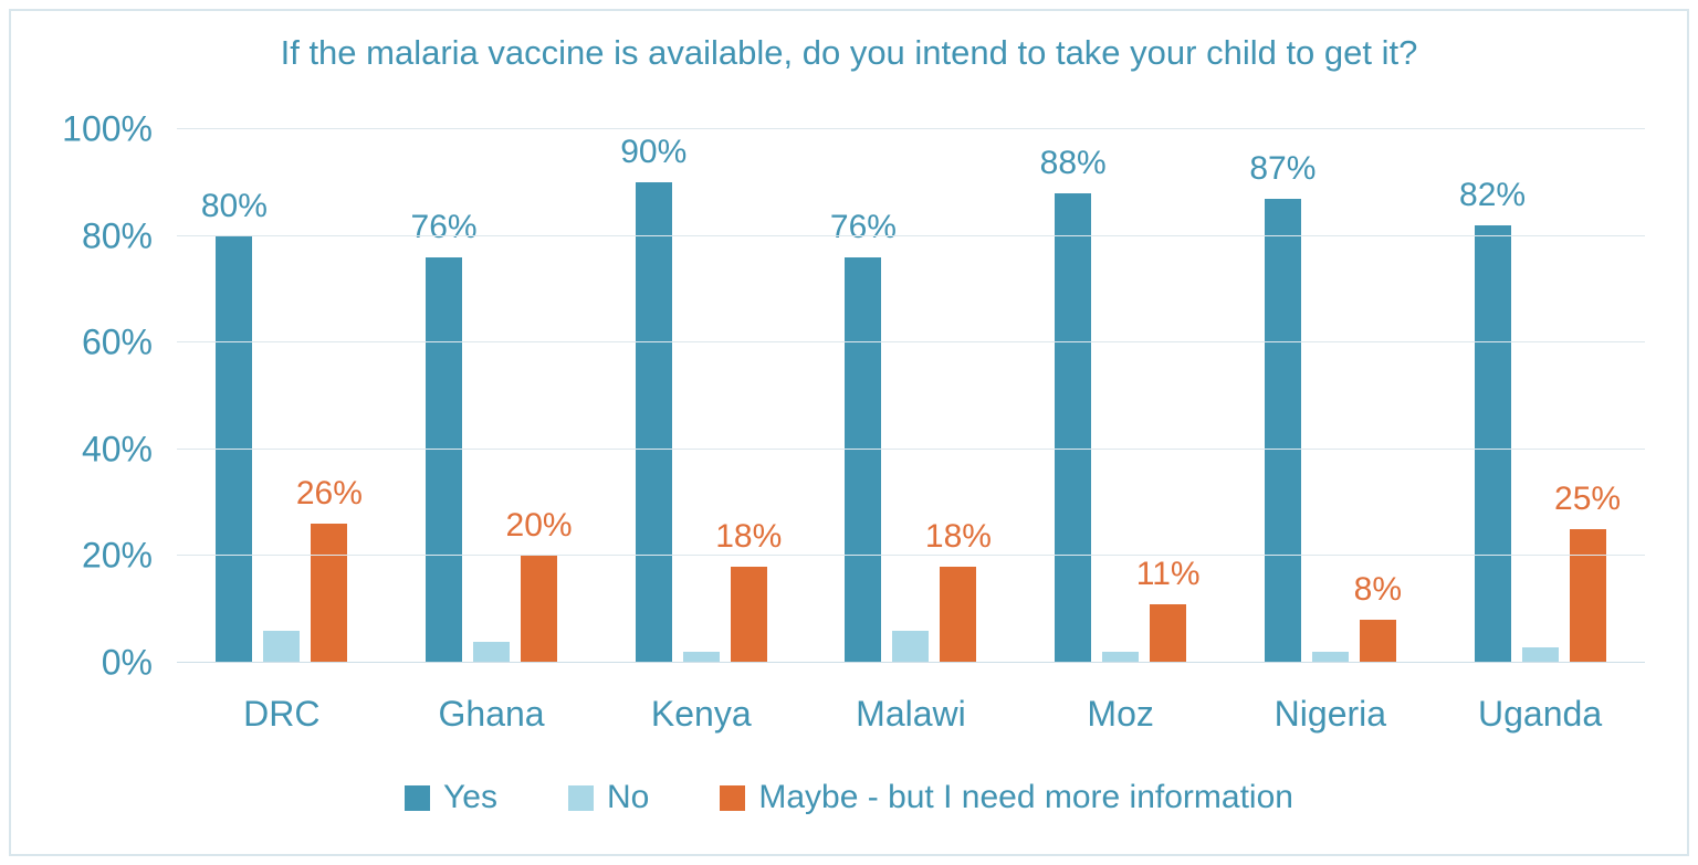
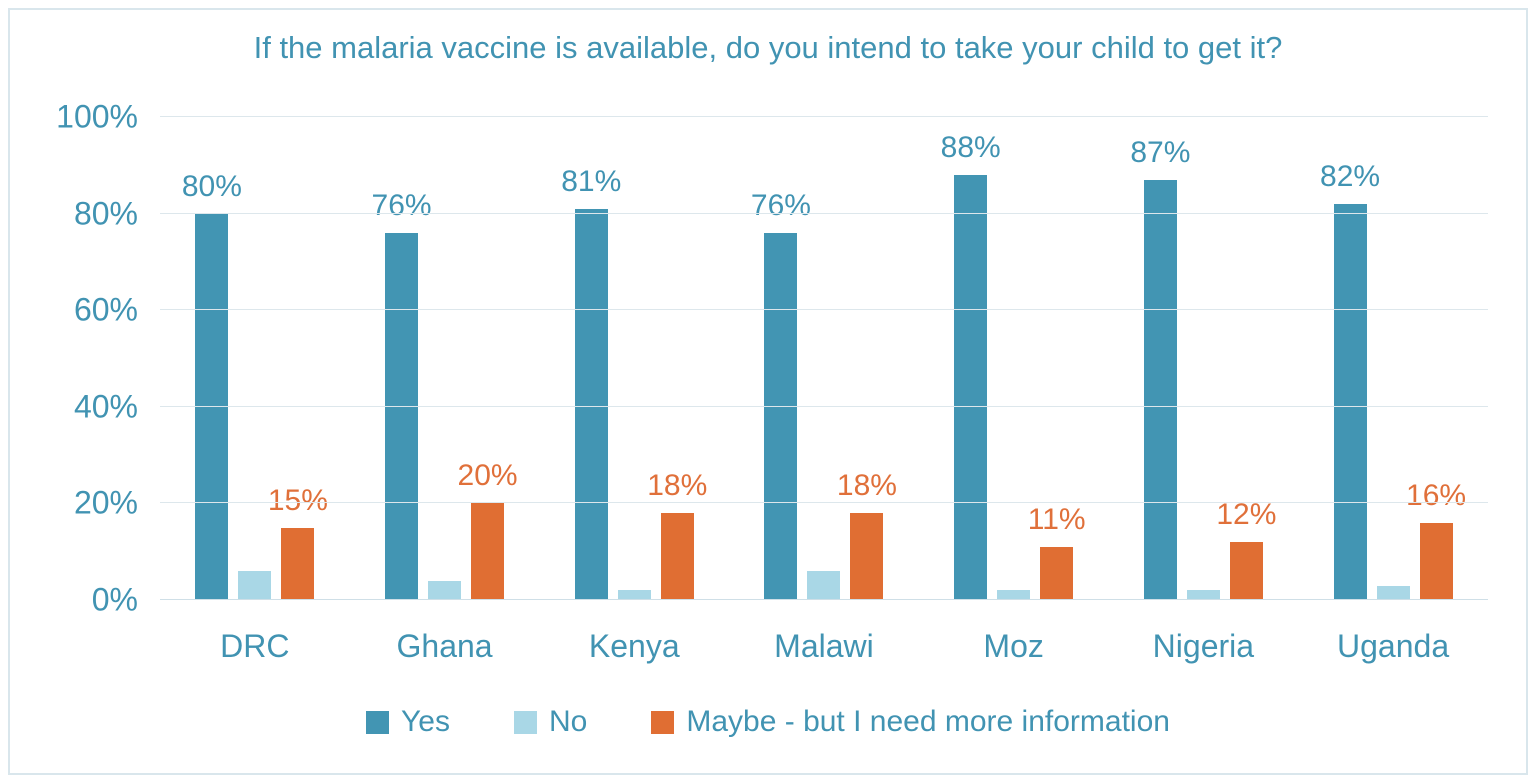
Maybe - but I need more information/DRC: 26% -> 15%
Yes/Kenya: 90% -> 81%
Maybe - but I need more information/Nigeria: 8% -> 12%
Maybe - but I need more information/Uganda: 25% -> 16%
